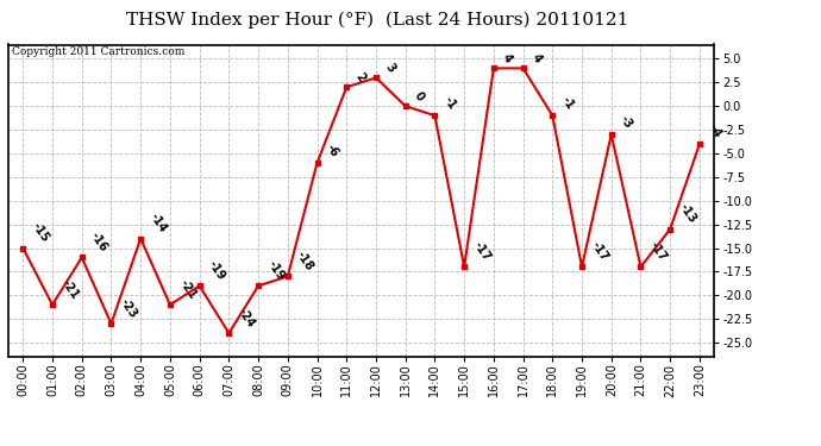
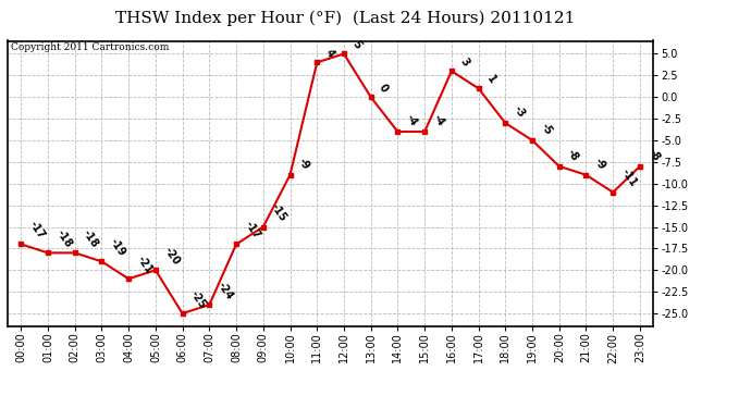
00:00: -15 -> -17
01:00: -21 -> -18
02:00: -16 -> -18
03:00: -23 -> -19
04:00: -14 -> -21
05:00: -21 -> -20
06:00: -19 -> -25
08:00: -19 -> -17
09:00: -18 -> -15
10:00: -6 -> -9
11:00: 2 -> 4
12:00: 3 -> 5
14:00: -1 -> -4
15:00: -17 -> -4
16:00: 4 -> 3
17:00: 4 -> 1
18:00: -1 -> -3
19:00: -17 -> -5
20:00: -3 -> -8
21:00: -17 -> -9
22:00: -13 -> -11
23:00: -4 -> -8
